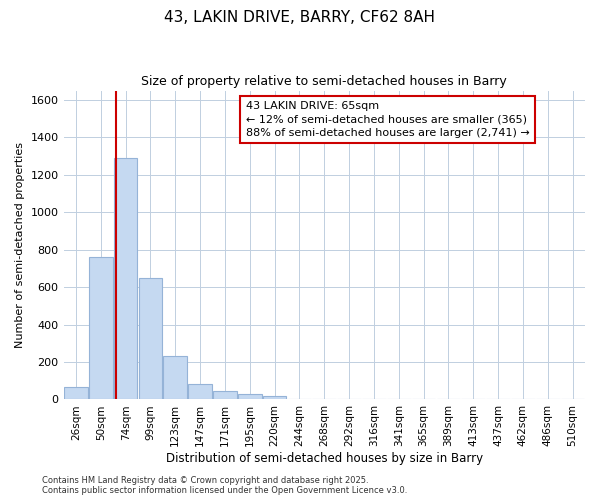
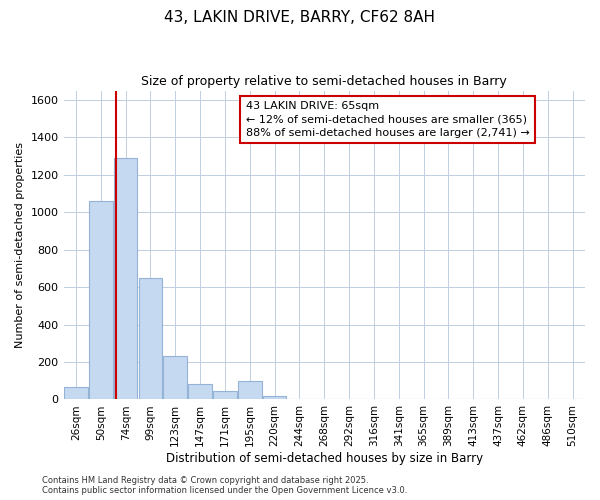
50sqm: 760 -> 1060
195sqm: 30 -> 100
